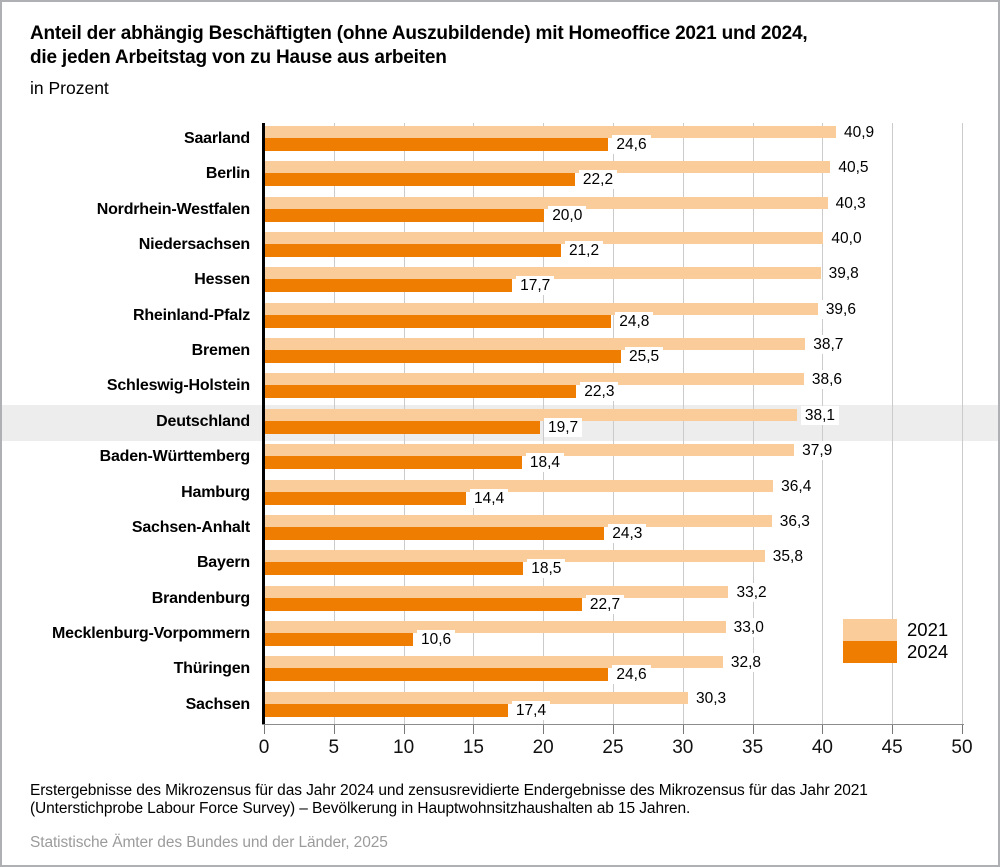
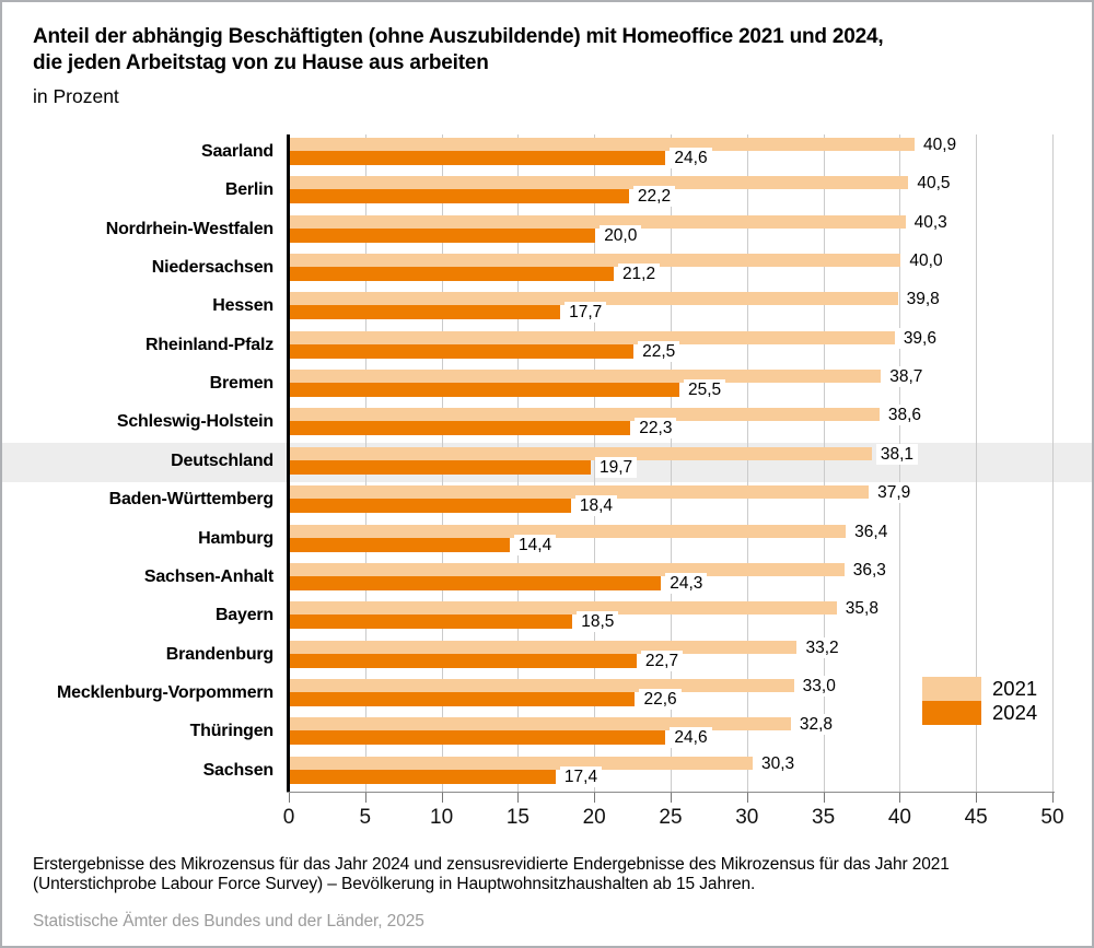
2024/Rheinland-Pfalz: 24,8 -> 22,5
2024/Mecklenburg-Vorpommern: 10,6 -> 22,6
